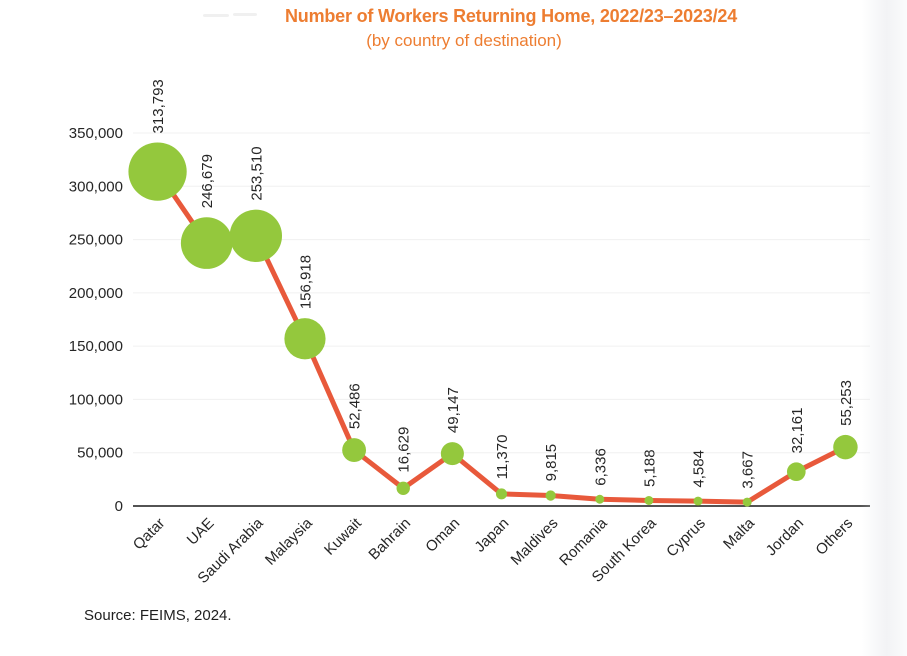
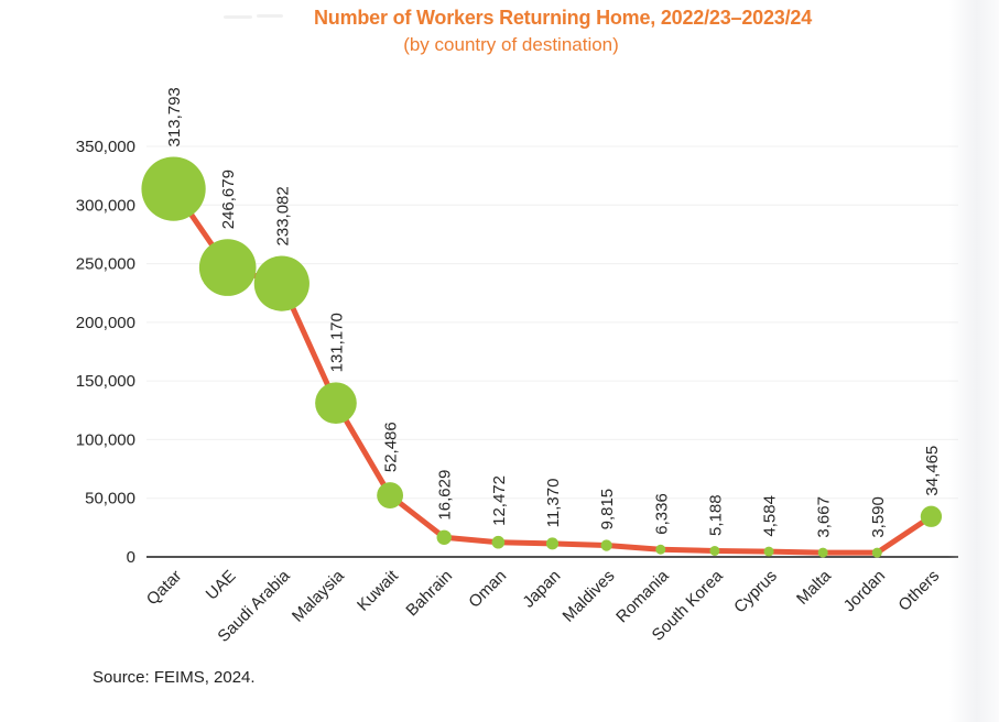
Saudi Arabia: 253,510 -> 233,082
Malaysia: 156,918 -> 131,170
Oman: 49,147 -> 12,472
Jordan: 32,161 -> 3,590
Others: 55,253 -> 34,465
